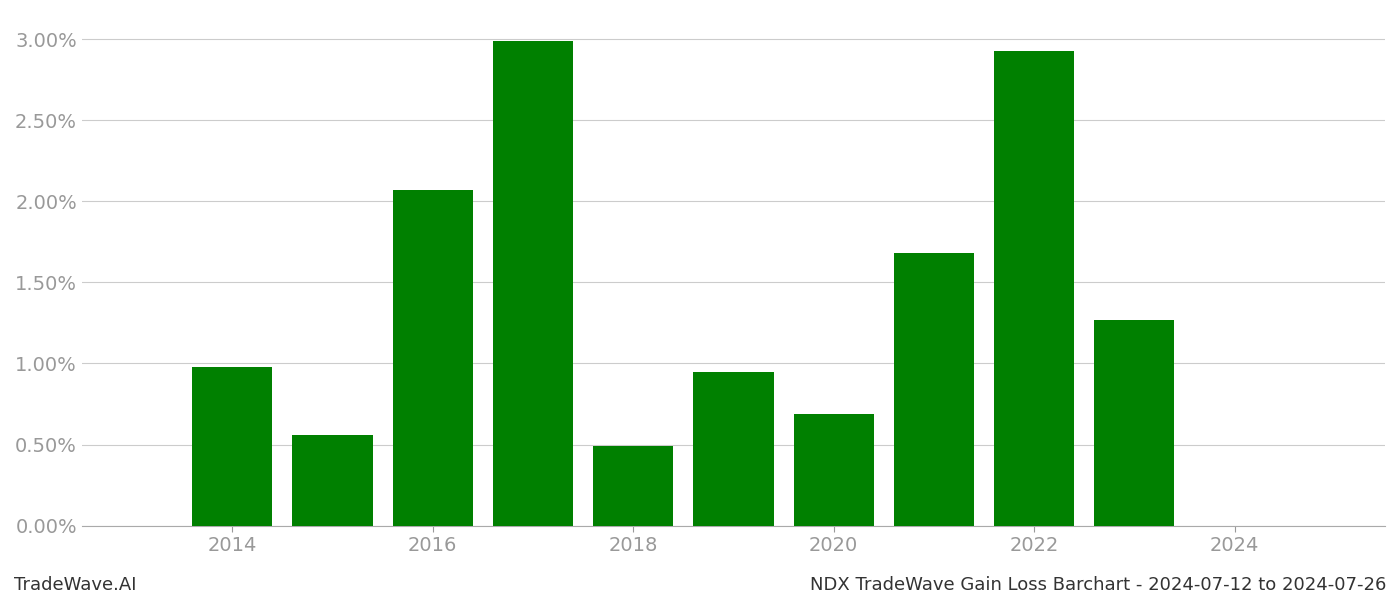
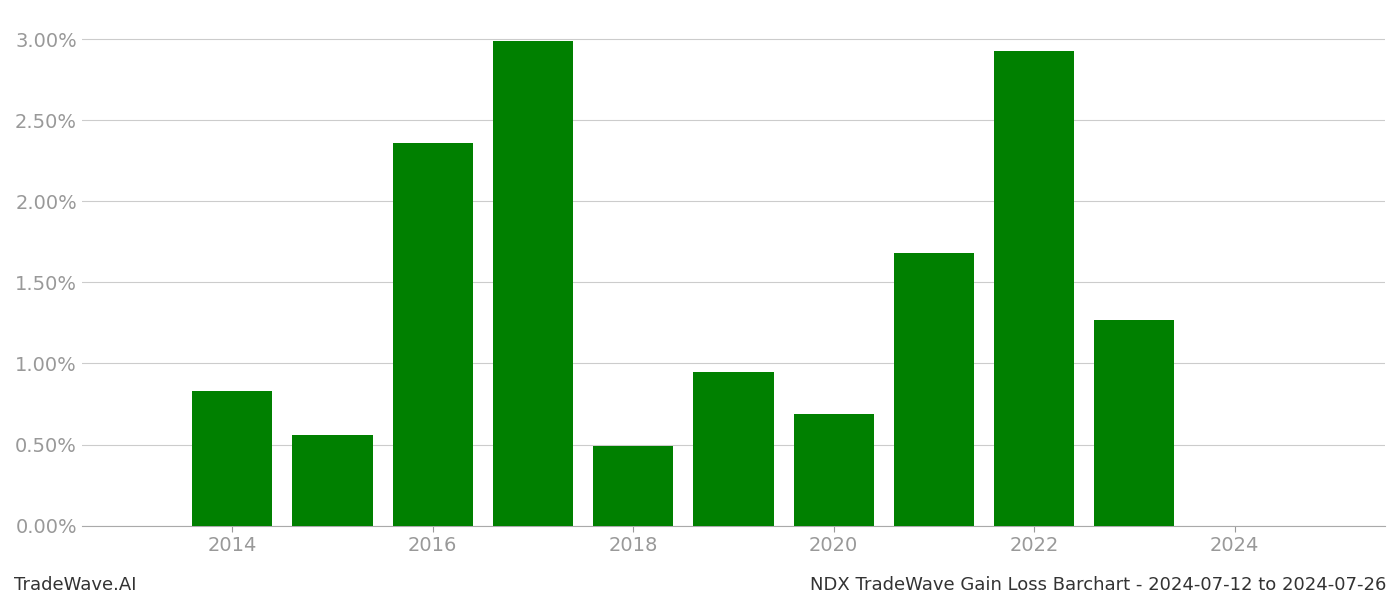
2014: 0.98% -> 0.83%
2016: 2.07% -> 2.36%
